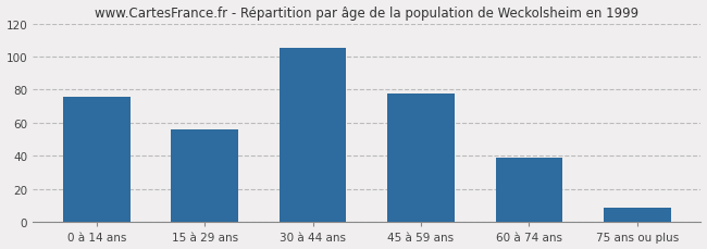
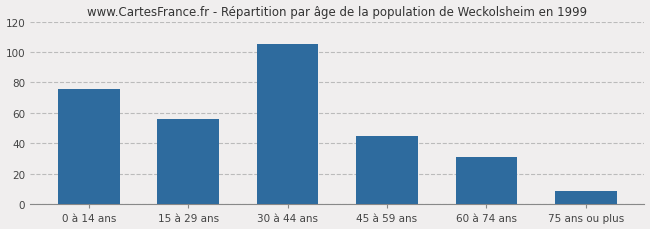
45 à 59 ans: 78 -> 45
60 à 74 ans: 39 -> 31
